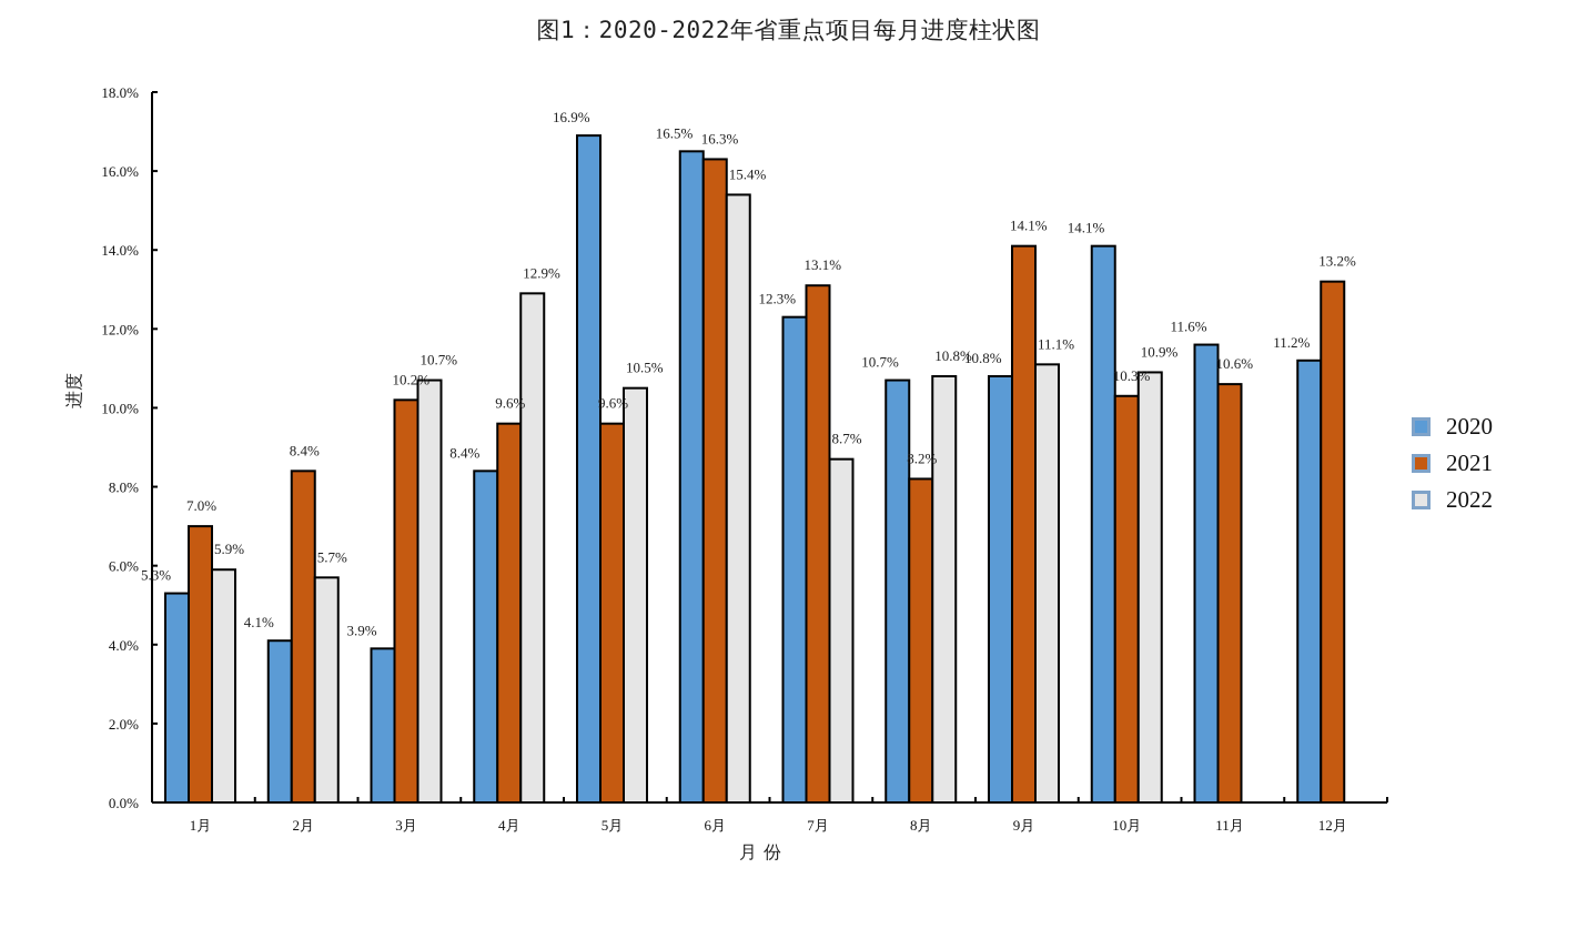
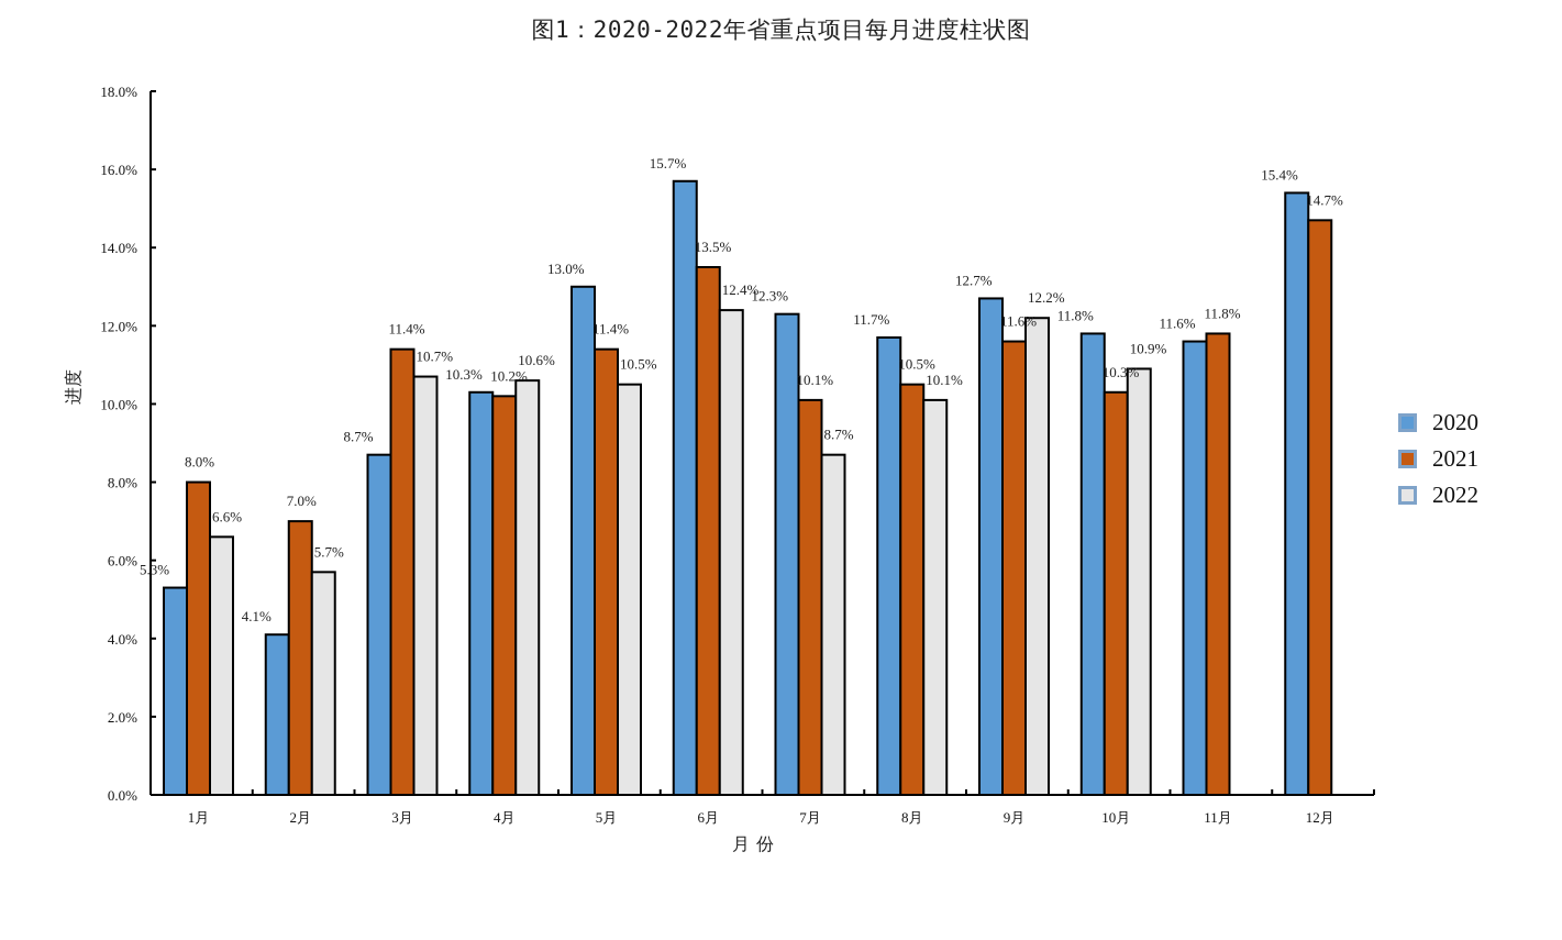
2021/1月: 7.0% -> 8.0%
2022/1月: 5.9% -> 6.6%
2021/2月: 8.4% -> 7.0%
2020/3月: 3.9% -> 8.7%
2021/3月: 10.2% -> 11.4%
2020/4月: 8.4% -> 10.3%
2021/4月: 9.6% -> 10.2%
2022/4月: 12.9% -> 10.6%
2020/5月: 16.9% -> 13.0%
2021/5月: 9.6% -> 11.4%
2020/6月: 16.5% -> 15.7%
2021/6月: 16.3% -> 13.5%
2022/6月: 15.4% -> 12.4%
2021/7月: 13.1% -> 10.1%
2020/8月: 10.7% -> 11.7%
2021/8月: 8.2% -> 10.5%
2022/8月: 10.8% -> 10.1%
2020/9月: 10.8% -> 12.7%
2021/9月: 14.1% -> 11.6%
2022/9月: 11.1% -> 12.2%
2020/10月: 14.1% -> 11.8%
2021/11月: 10.6% -> 11.8%
2020/12月: 11.2% -> 15.4%
2021/12月: 13.2% -> 14.7%
